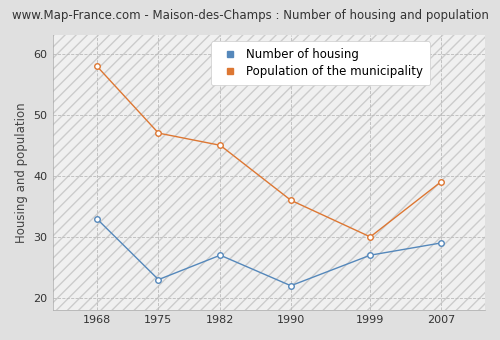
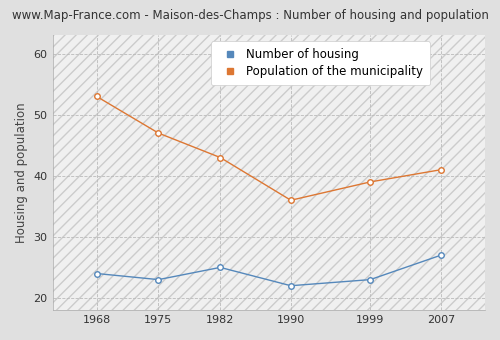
Number of housing/1968: 33 -> 24
Population of the municipality/1968: 58 -> 53
Number of housing/1982: 27 -> 25
Population of the municipality/1982: 45 -> 43
Number of housing/1999: 27 -> 23
Population of the municipality/1999: 30 -> 39
Number of housing/2007: 29 -> 27
Population of the municipality/2007: 39 -> 41
